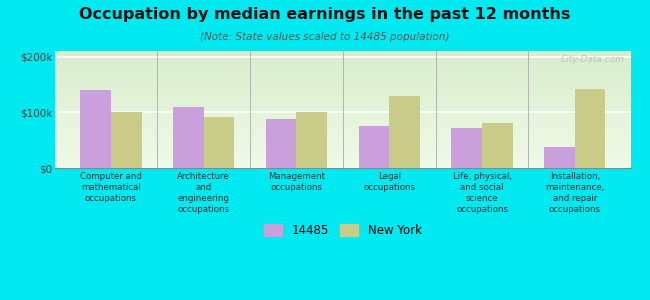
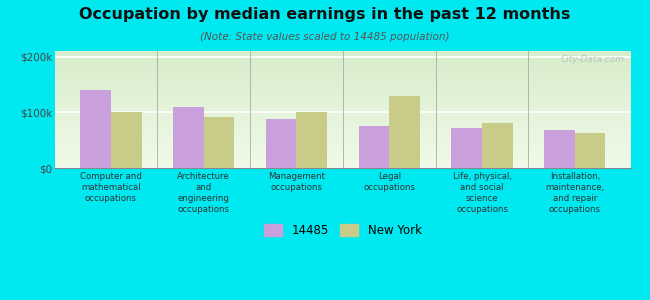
14485/Installation, maintenance, and repair occupations: $38k -> $68k
New York/Installation, maintenance, and repair occupations: $142k -> $63k
